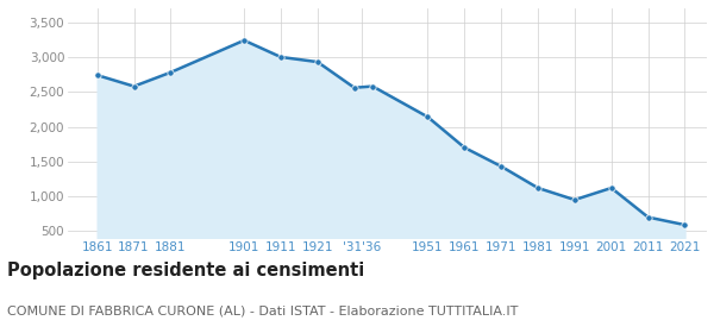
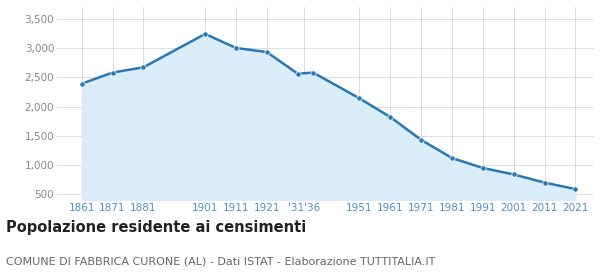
1861: 2,740 -> 2,390
1881: 2,780 -> 2,670
1961: 1,700 -> 1,820
2001: 1,120 -> 840
